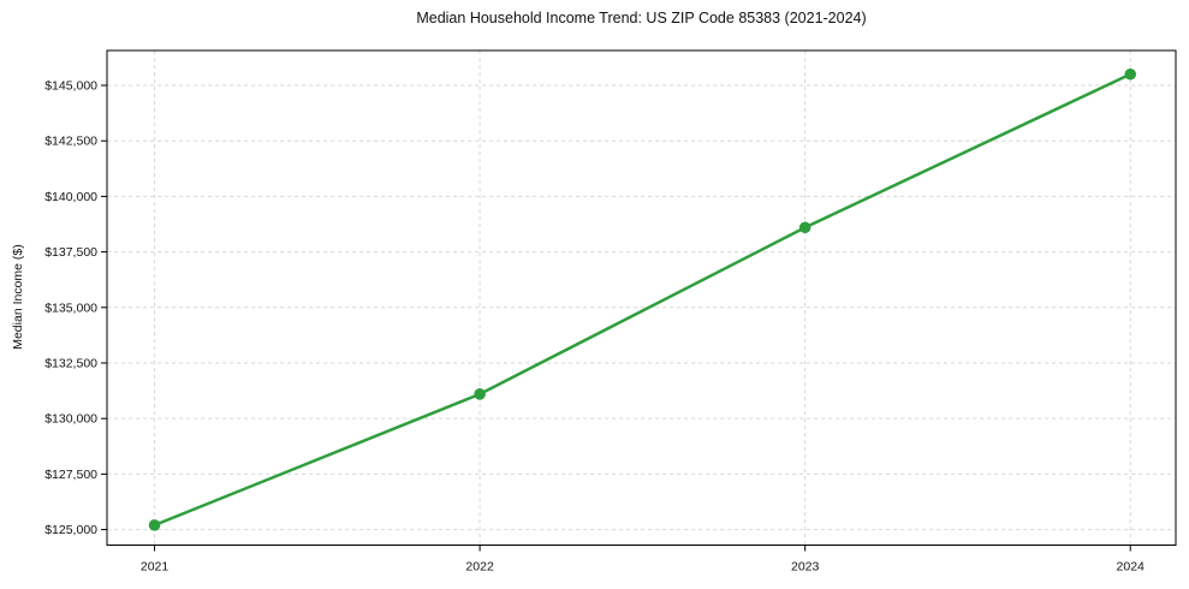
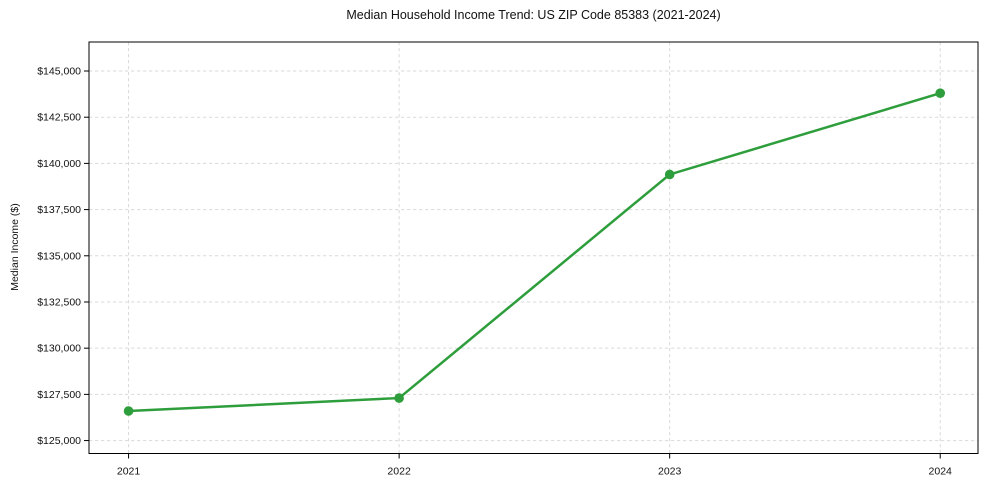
2021: $125200 -> $126600
2022: $131100 -> $127300
2023: $138600 -> $139400
2024: $145500 -> $143800
